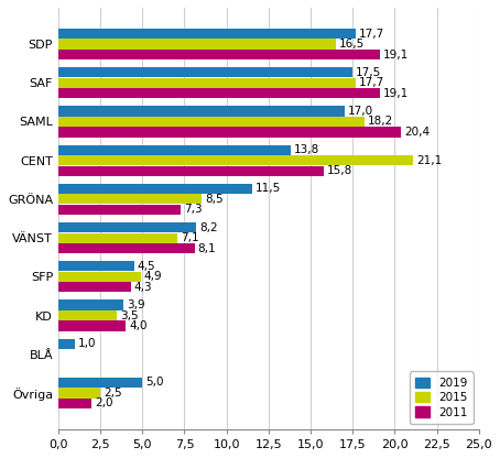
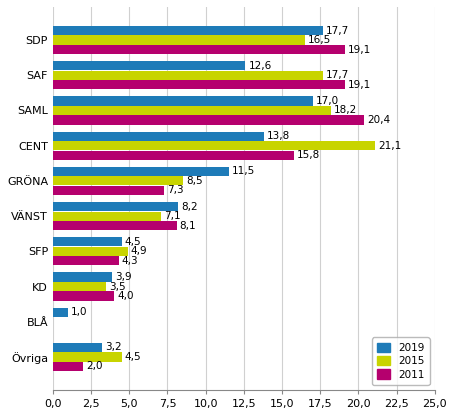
2019/SAF: 17,5 -> 12,6
2019/Övriga: 5,0 -> 3,2
2015/Övriga: 2,5 -> 4,5
